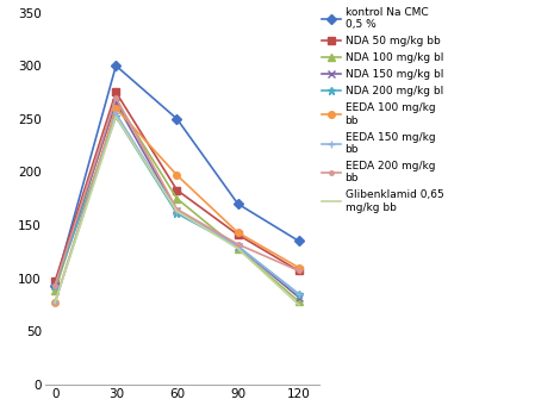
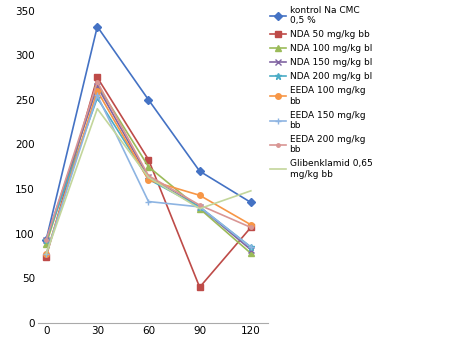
NDA 50 mg/kg bb/0: 97 -> 74
kontrol Na CMC 0,5 %/30: 300 -> 332
Glibenklamid 0,65 mg/kg bb/30: 252 -> 240
EEDA 100 mg/kg bb/60: 197 -> 160
EEDA 150 mg/kg bb/60: 163 -> 136
NDA 50 mg/kg bb/90: 141 -> 40
Glibenklamid 0,65 mg/kg bb/120: 75 -> 148
